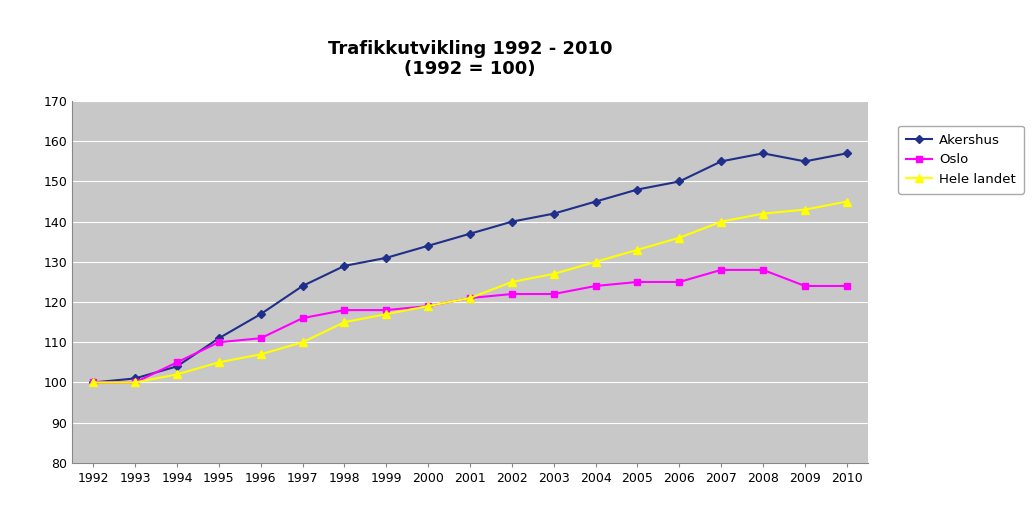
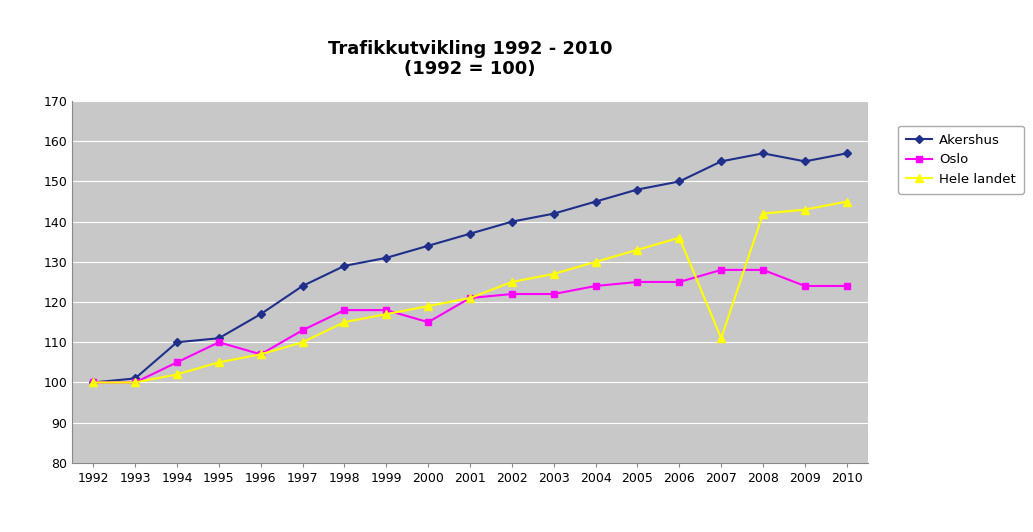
Akershus/1994: 104 -> 110
Oslo/1996: 111 -> 107
Oslo/1997: 116 -> 113
Oslo/2000: 119 -> 115
Hele landet/2007: 140 -> 111
